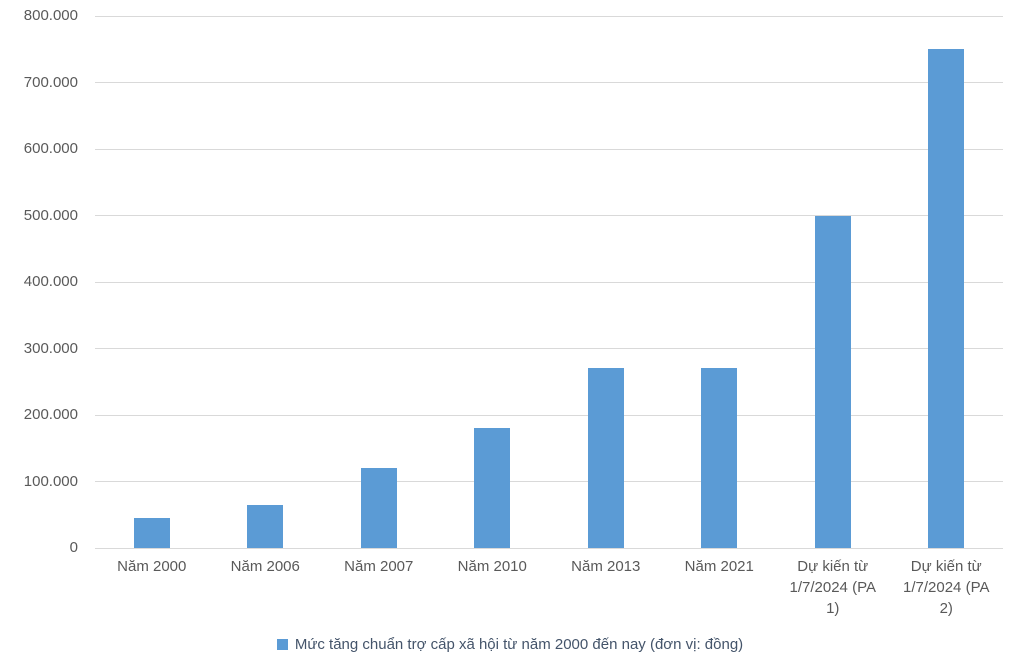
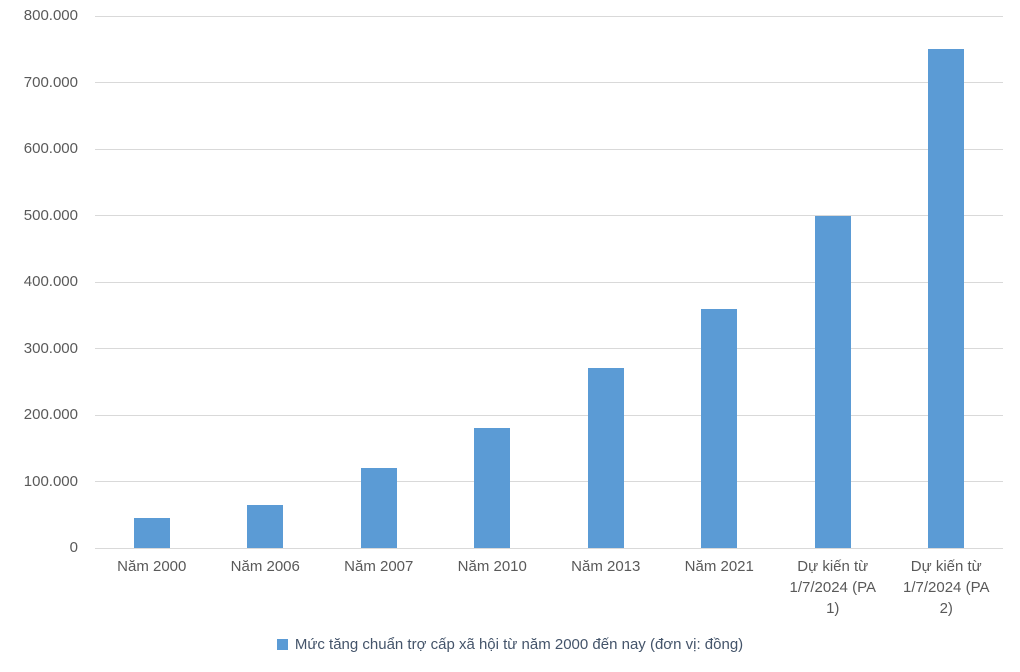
Năm 2021: 270000 -> 360000
